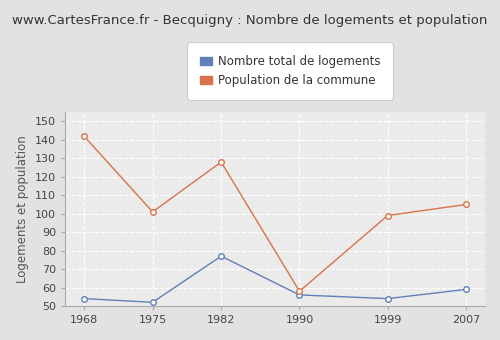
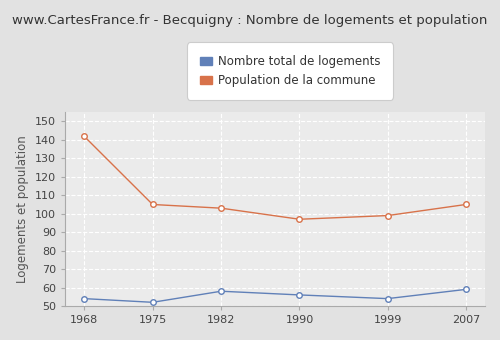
Population de la commune/1975: 101 -> 105
Nombre total de logements/1982: 77 -> 58
Population de la commune/1982: 128 -> 103
Population de la commune/1990: 58 -> 97
